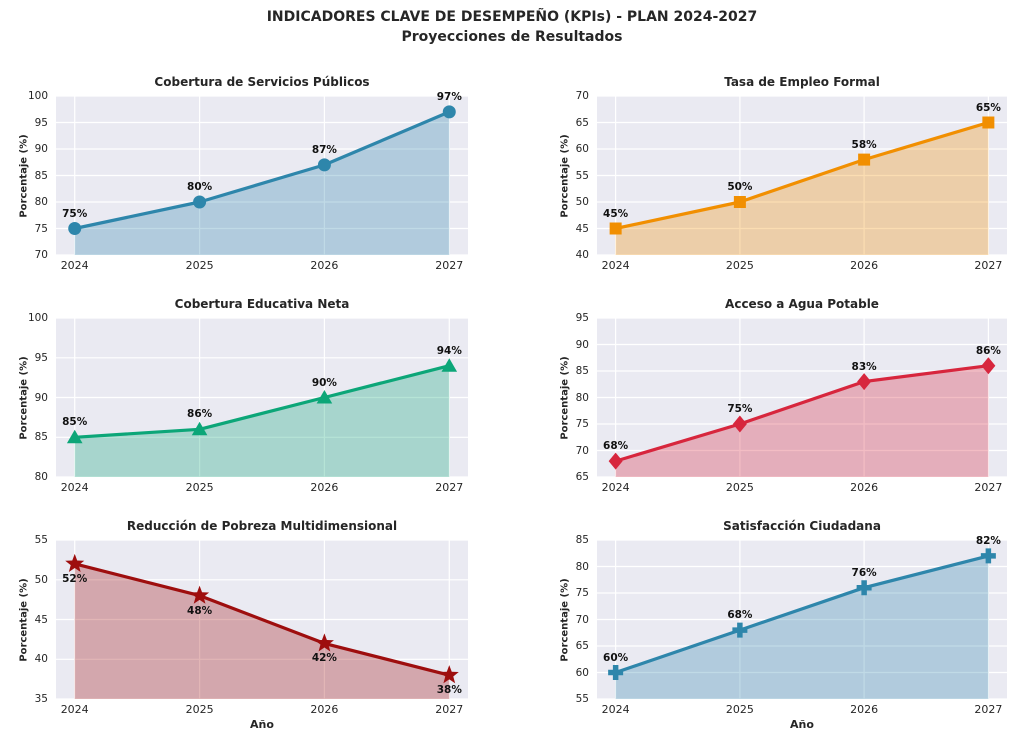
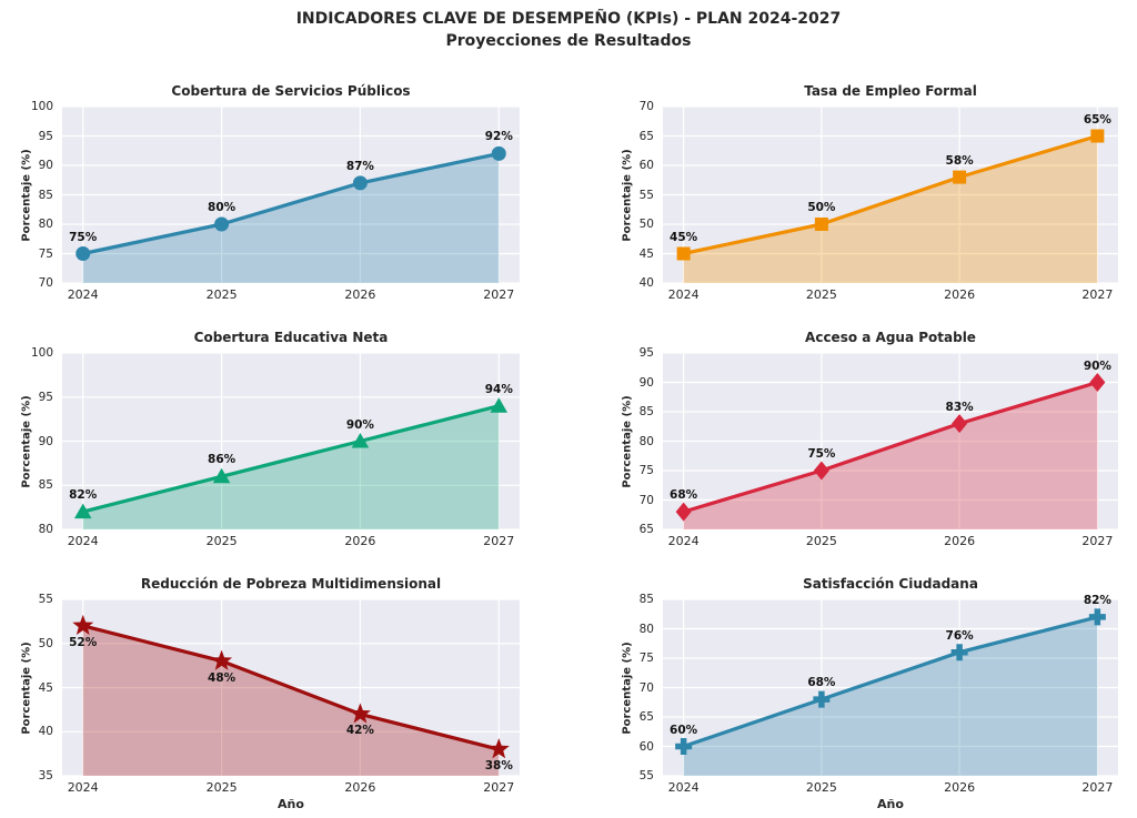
Cobertura de Servicios Públicos/2027: 97% -> 92%
Cobertura Educativa Neta/2024: 85% -> 82%
Acceso a Agua Potable/2027: 86% -> 90%
